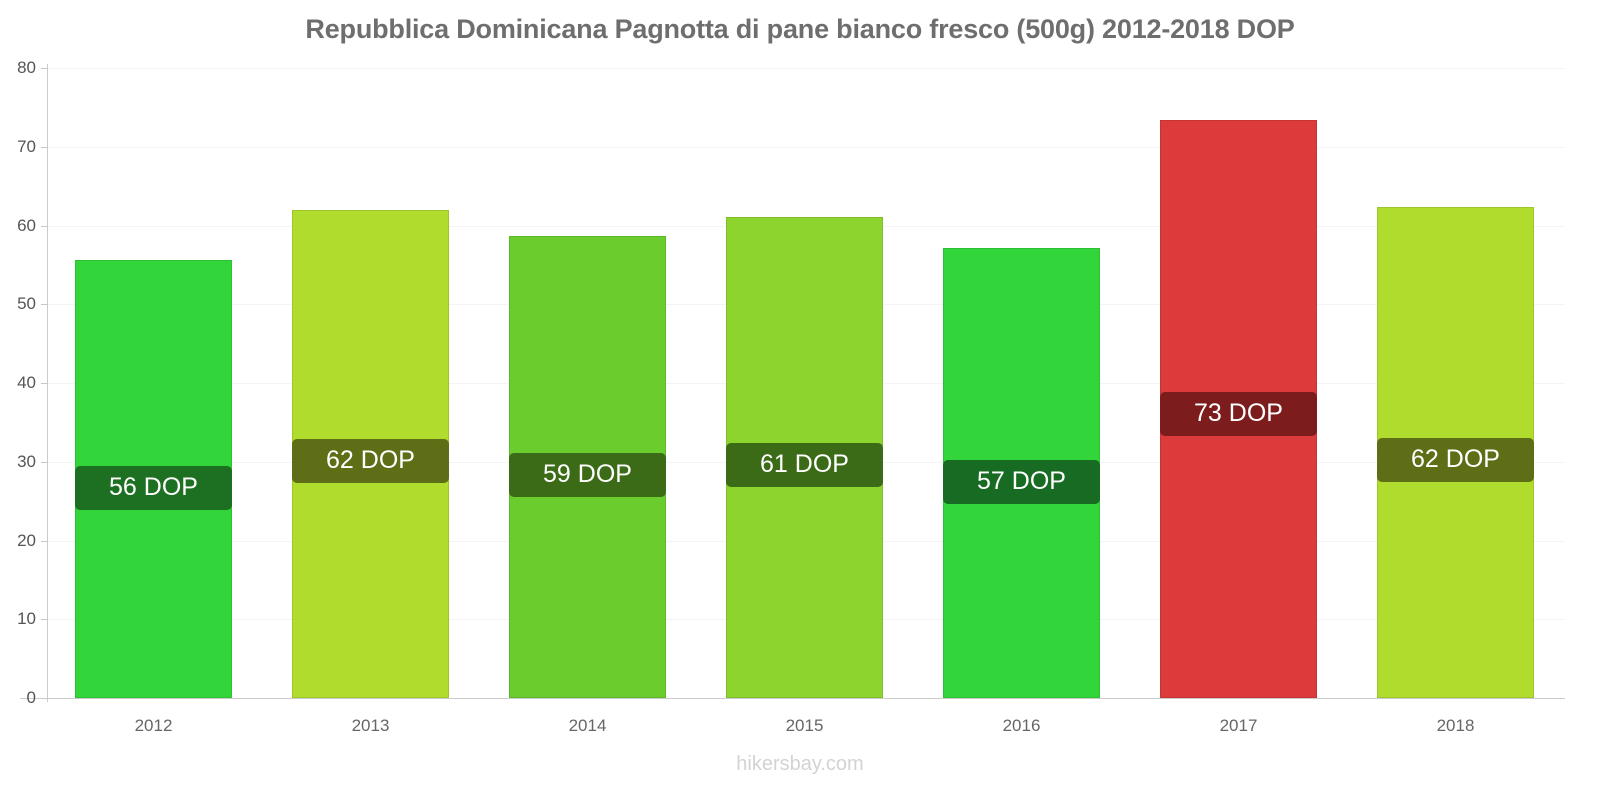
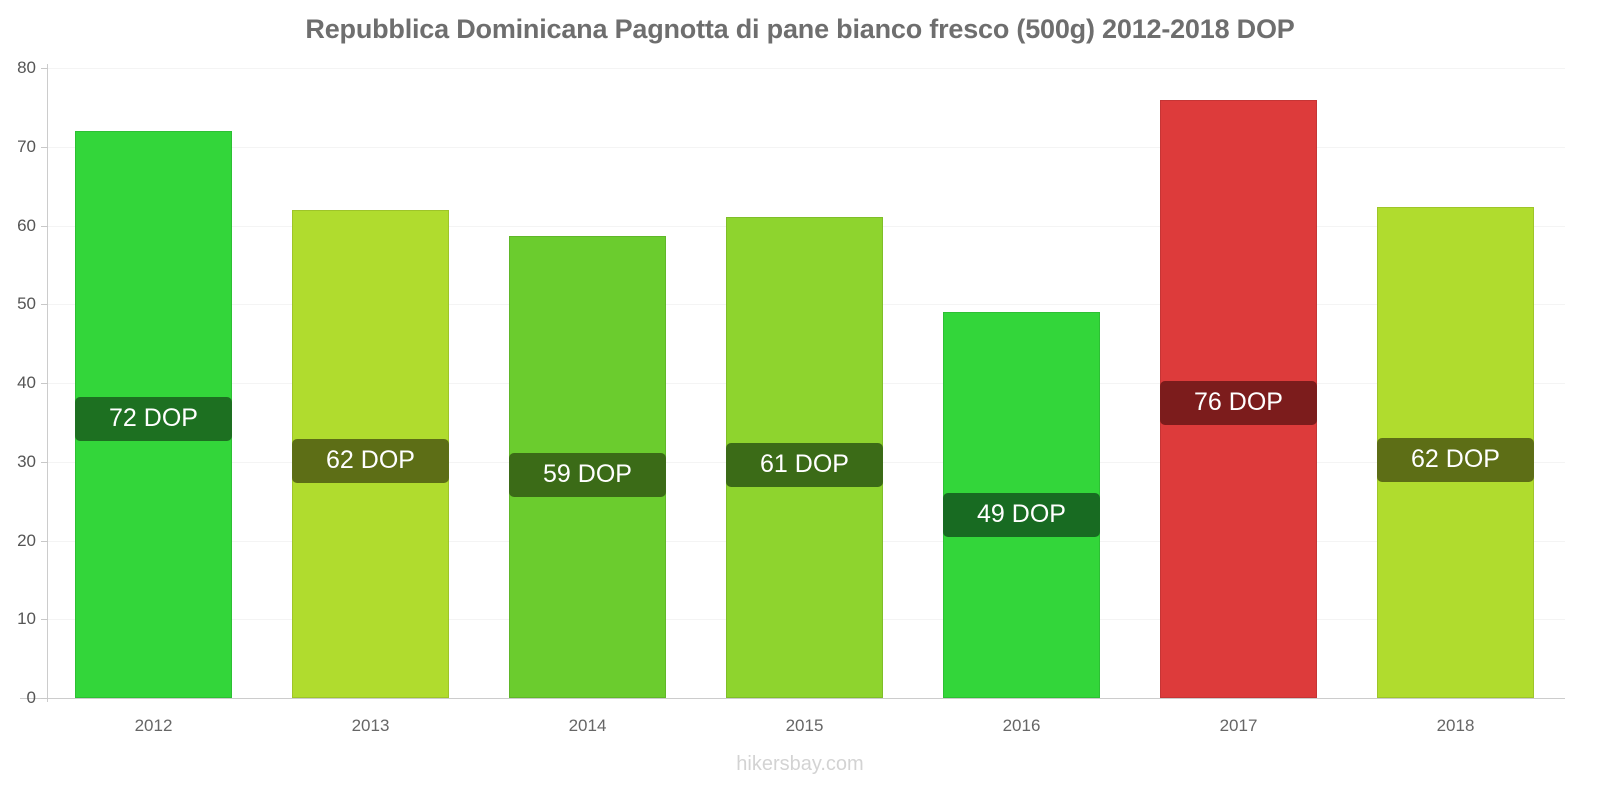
2012: 56 -> 72
2016: 57 -> 49
2017: 73 -> 76
